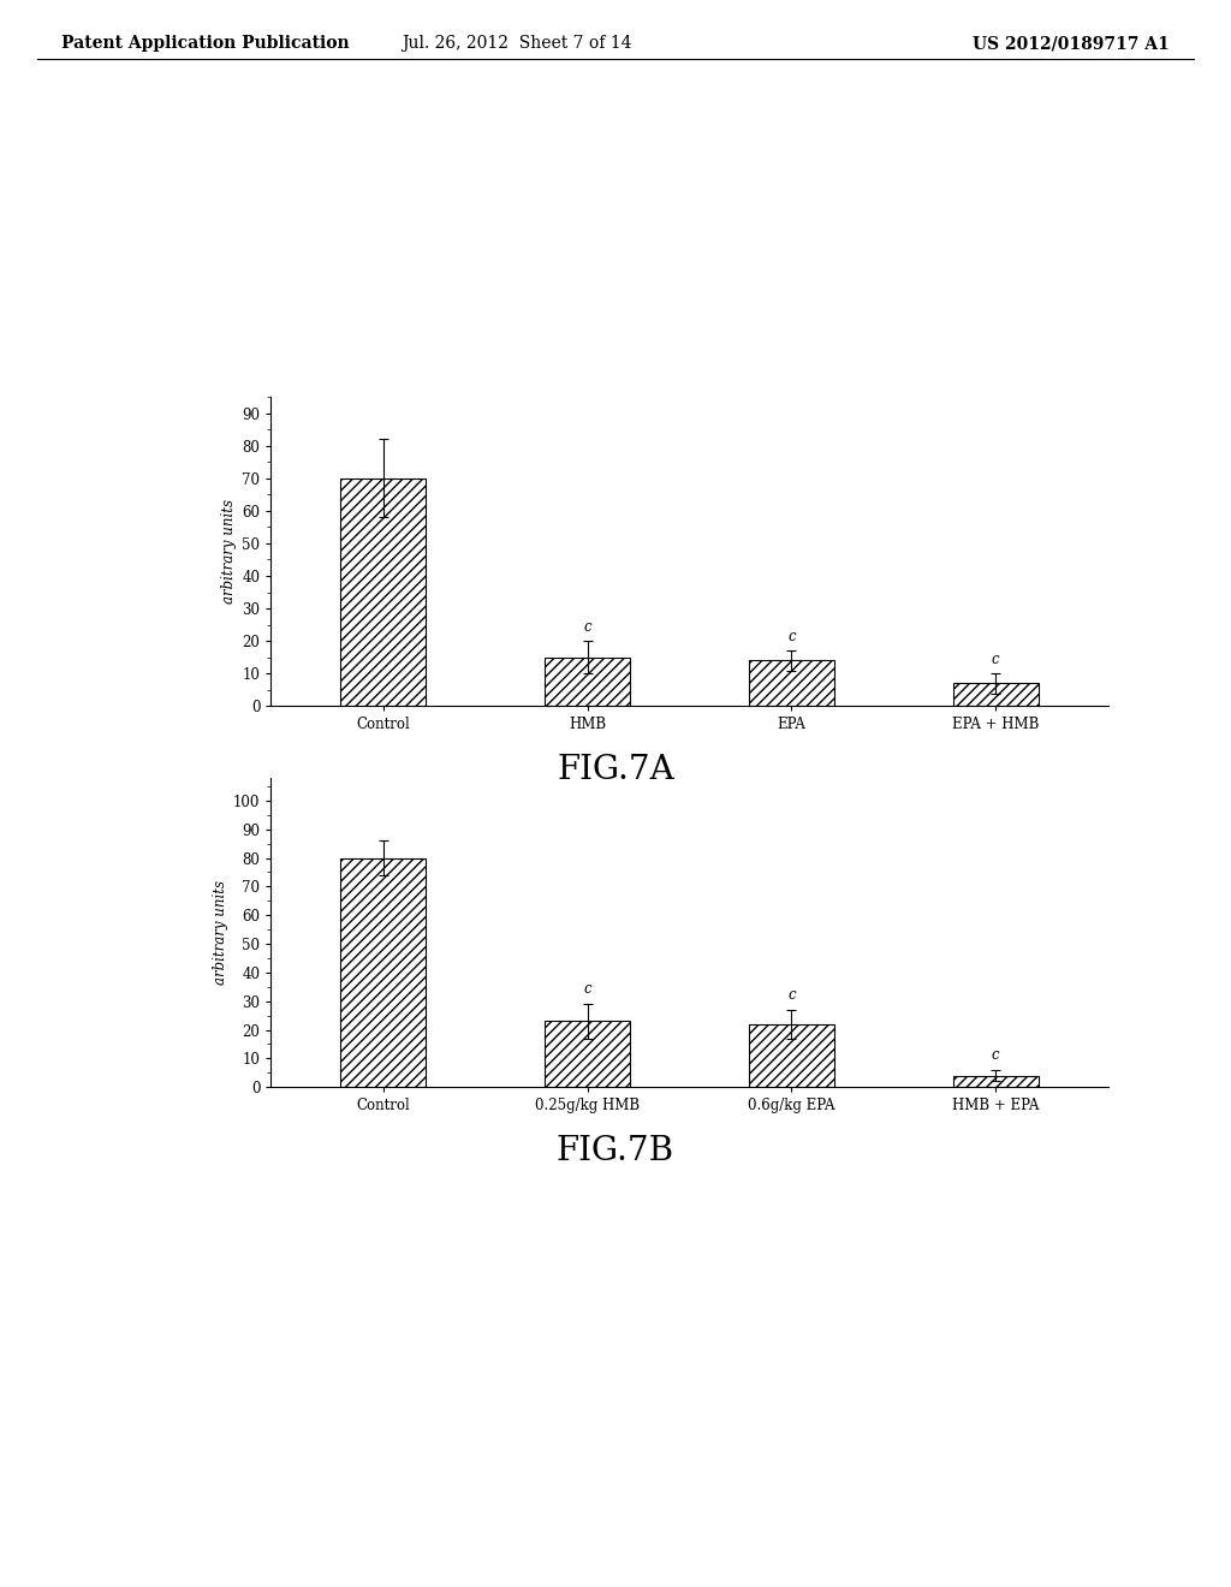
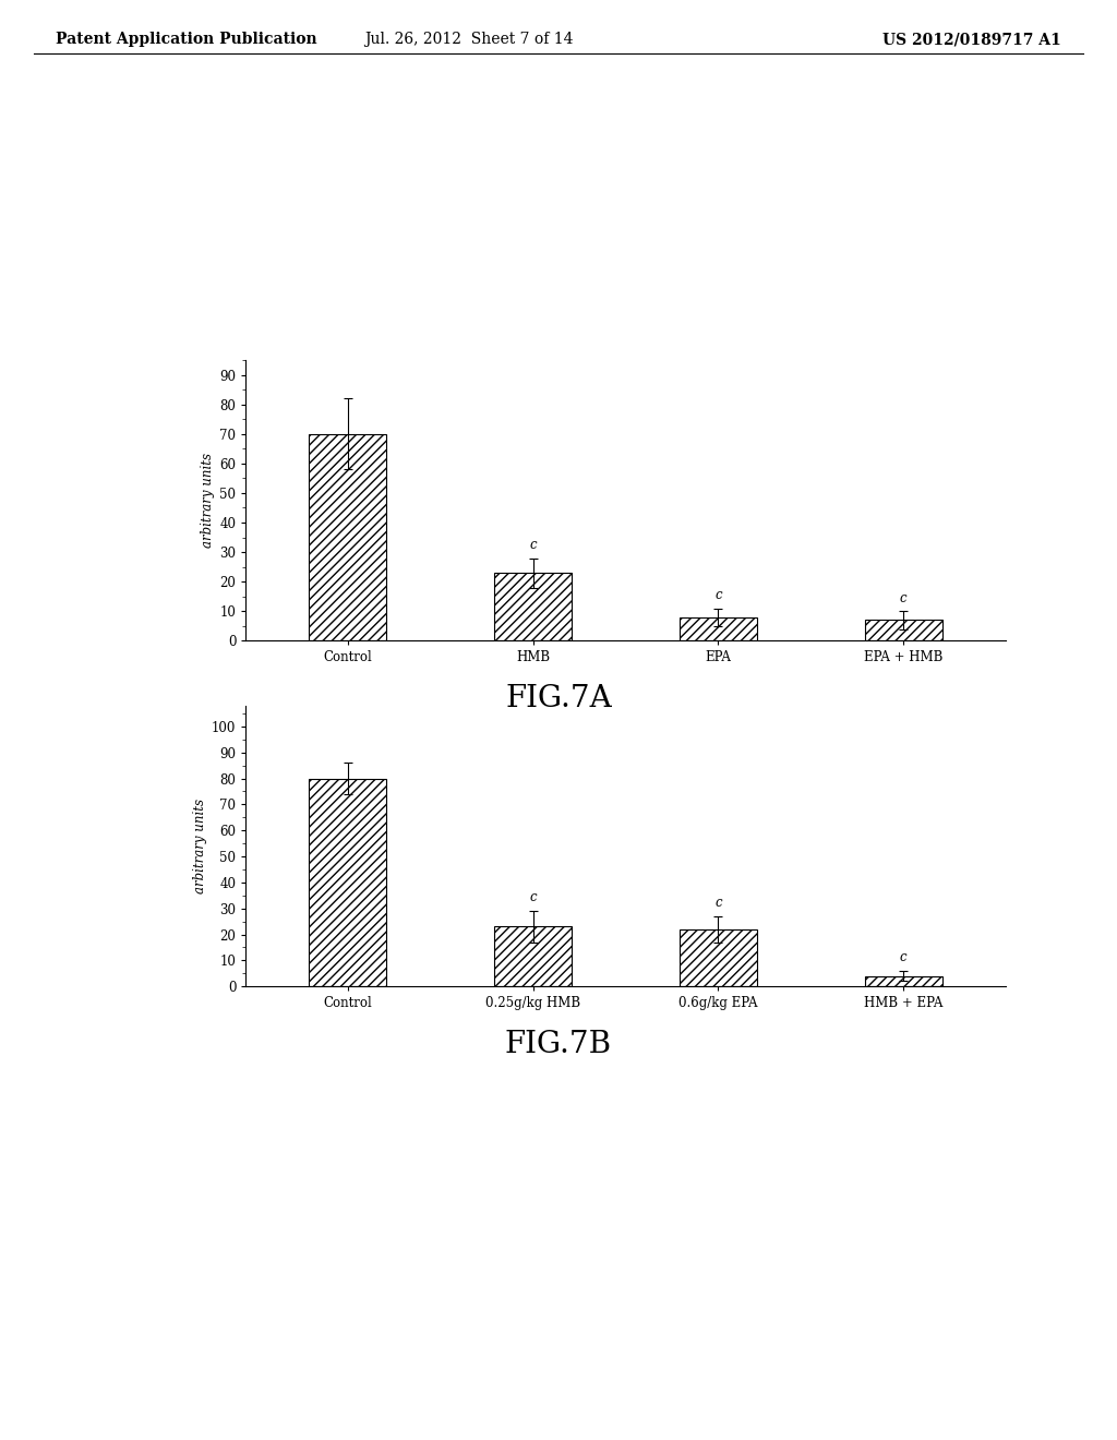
HMB: 15 -> 23
EPA: 14 -> 8
